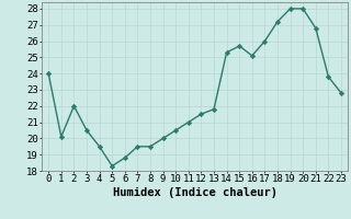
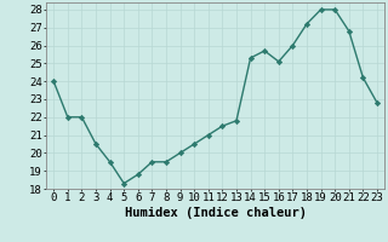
1: 20.1 -> 22.0
22: 23.8 -> 24.2
